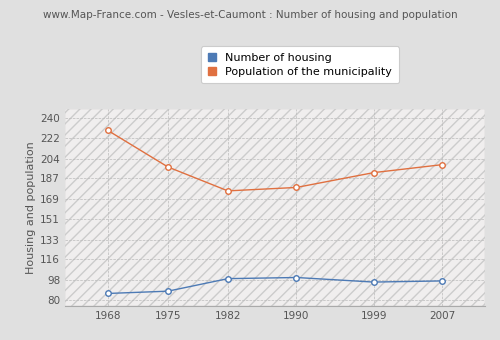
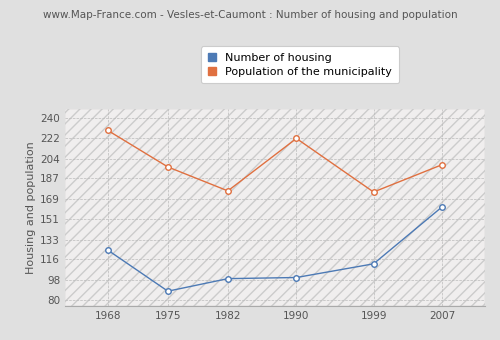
Number of housing/1968: 86 -> 124
Population of the municipality/1990: 179 -> 222
Number of housing/1999: 96 -> 112
Population of the municipality/1999: 192 -> 175
Number of housing/2007: 97 -> 162
